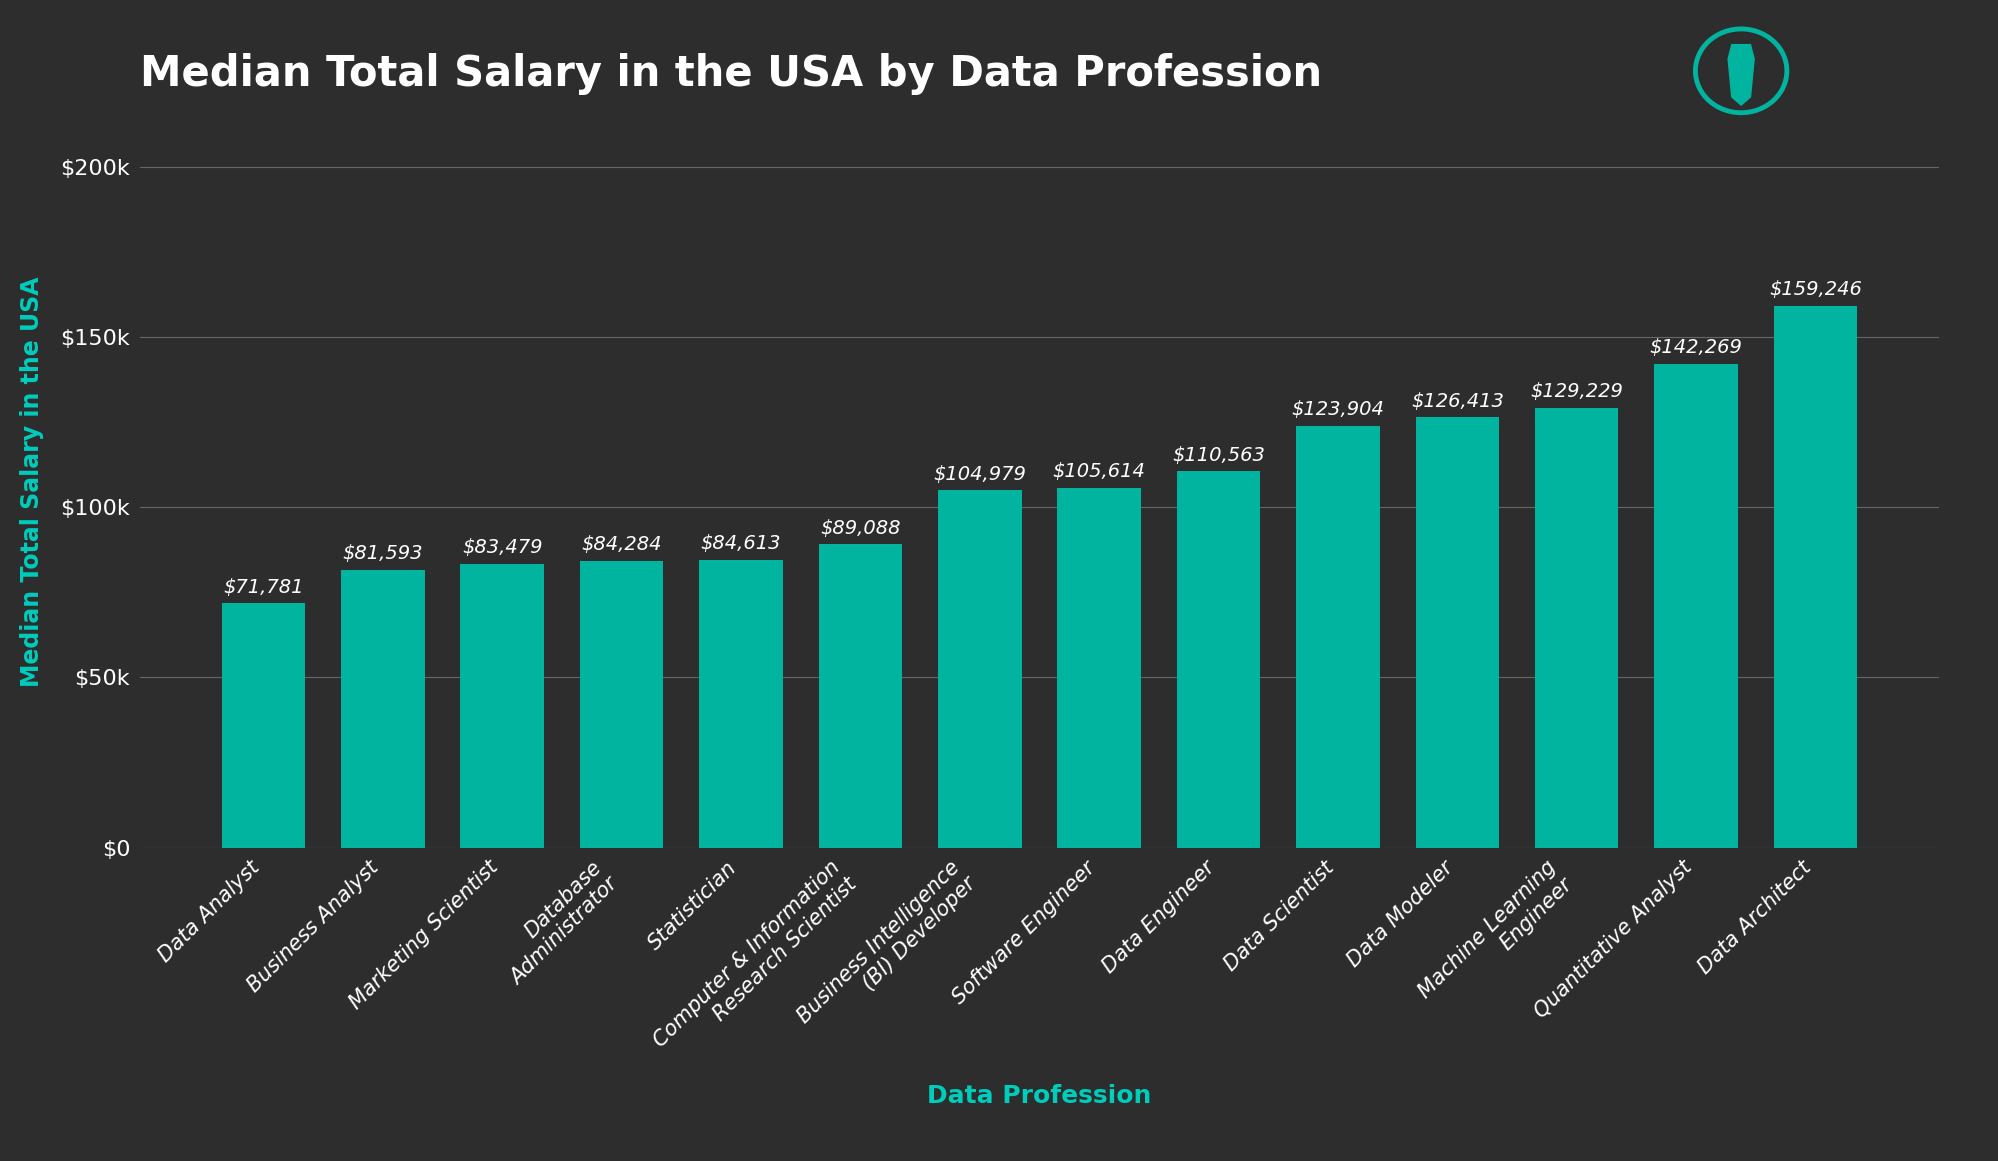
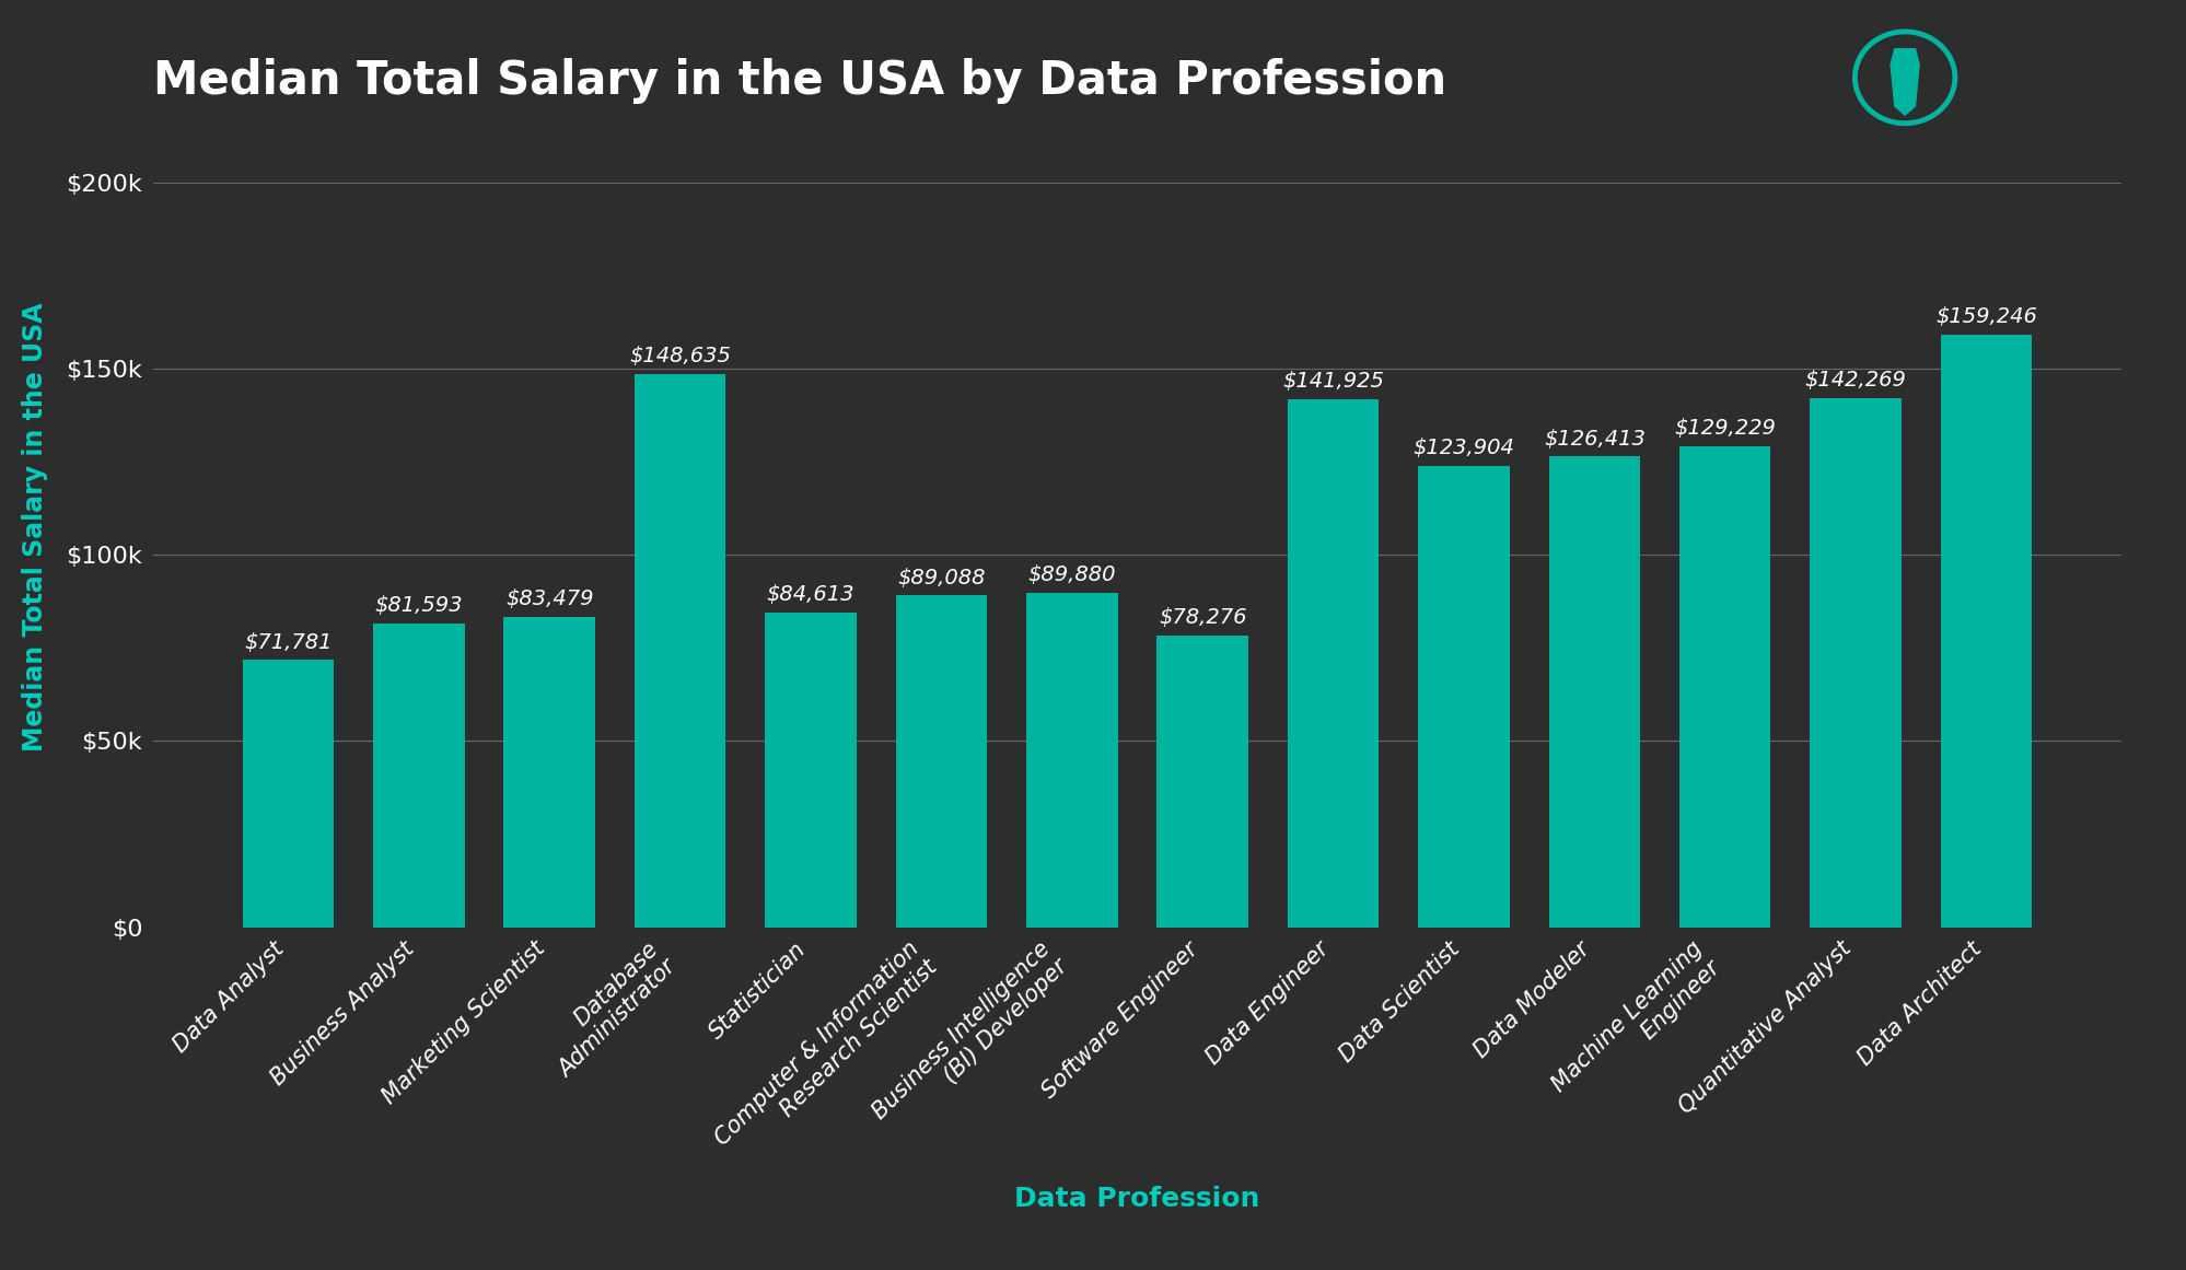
Database Administrator: $84,284 -> $148,635
Business Intelligence (BI) Developer: $104,979 -> $89,880
Software Engineer: $105,614 -> $78,276
Data Engineer: $110,563 -> $141,925
